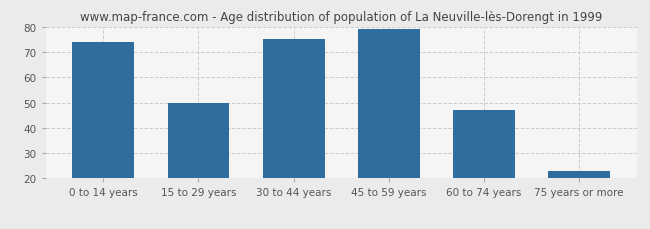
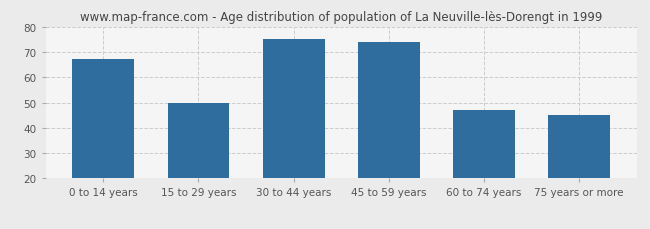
0 to 14 years: 74 -> 67
45 to 59 years: 79 -> 74
75 years or more: 23 -> 45
